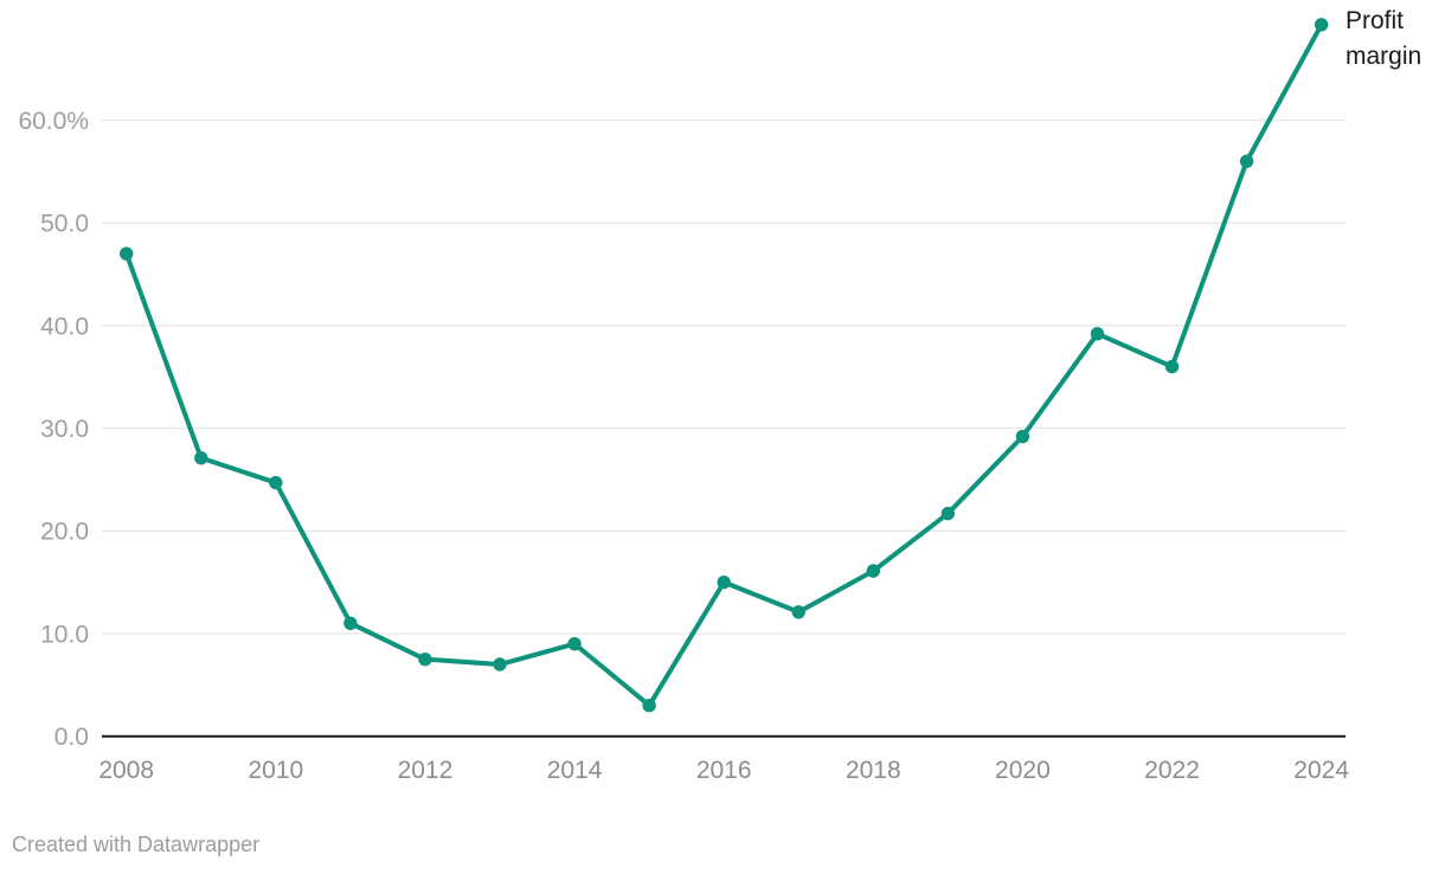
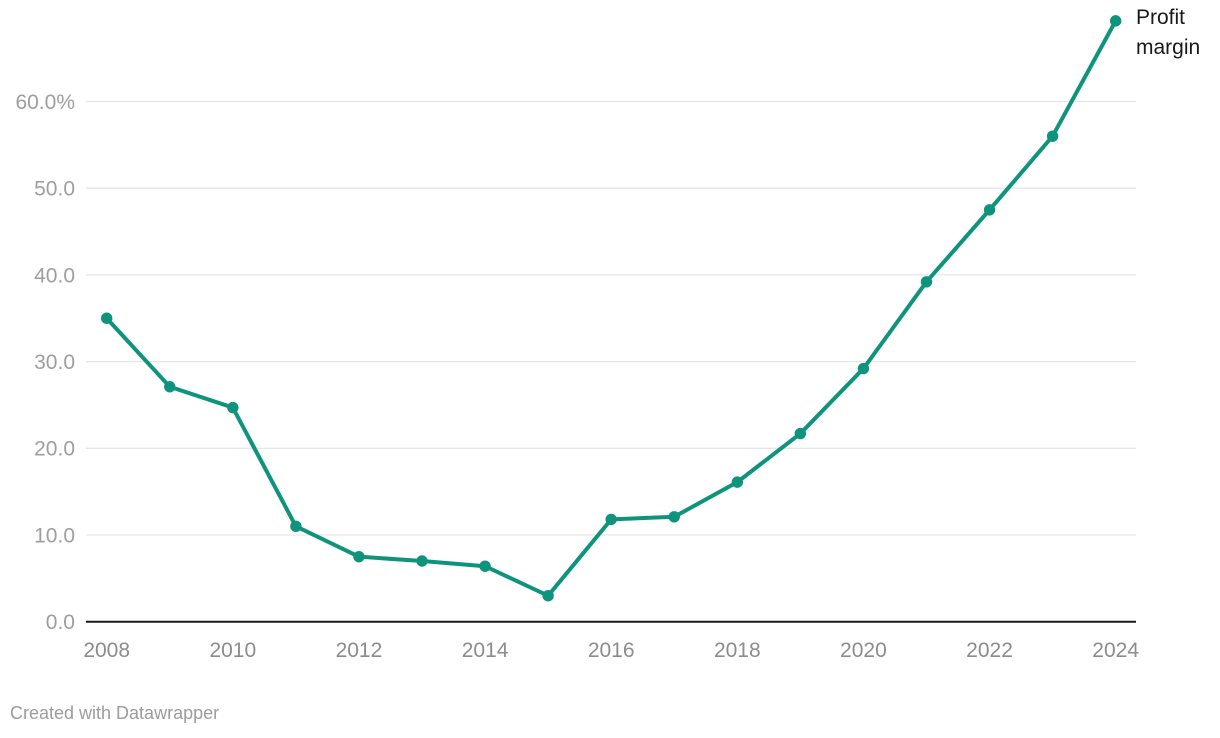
2008: 47% -> 35%
2014: 9% -> 6%
2016: 15% -> 12%
2022: 36% -> 48%
